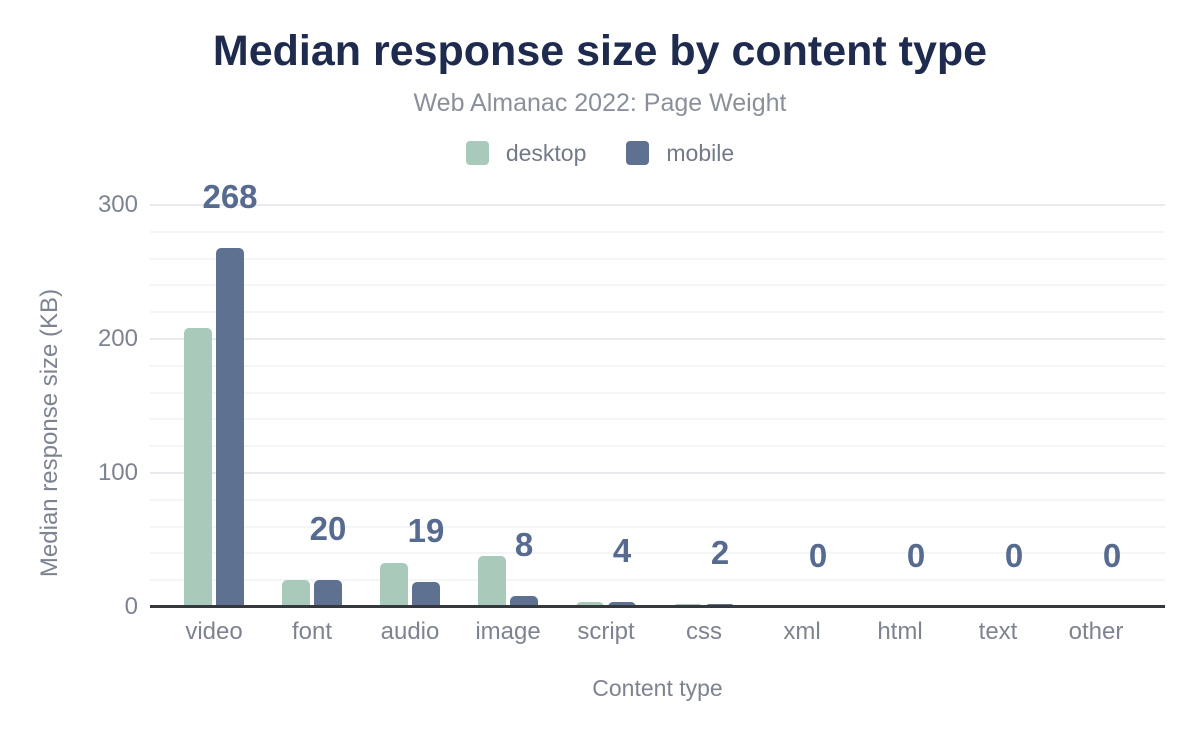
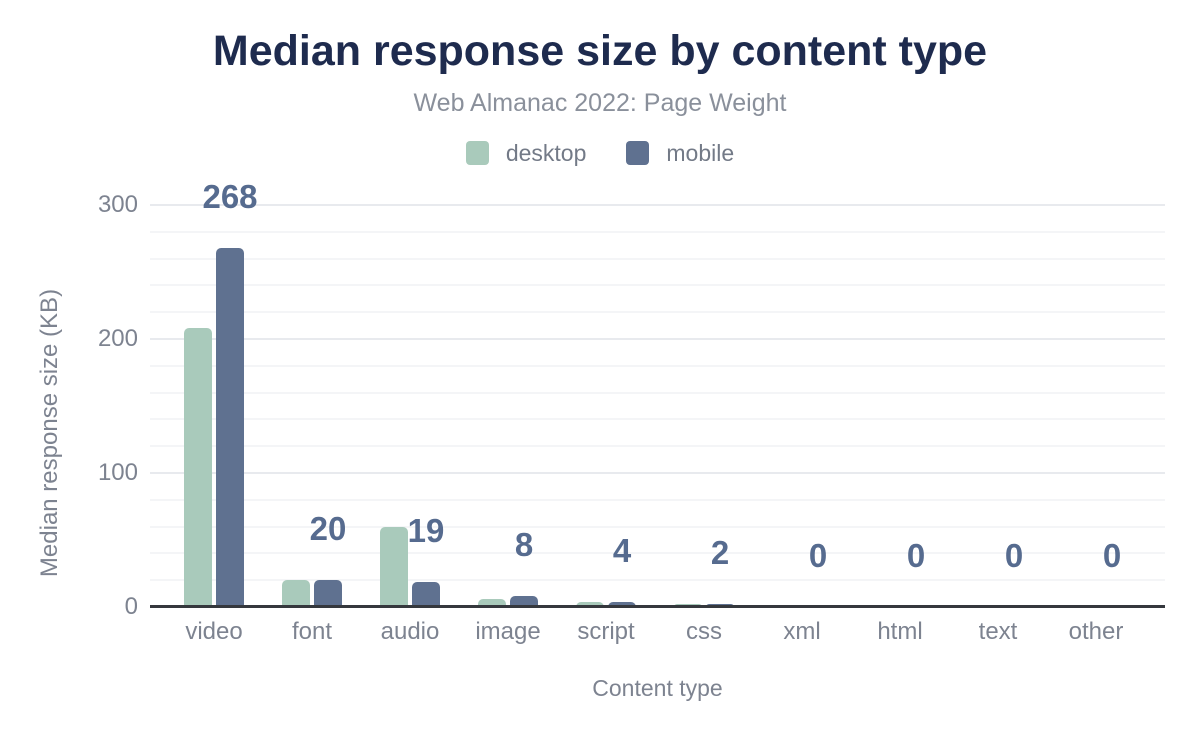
desktop/audio: 33 -> 60
desktop/image: 38 -> 6
